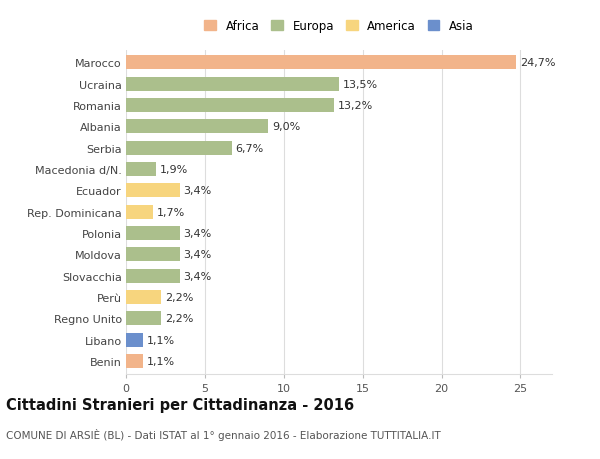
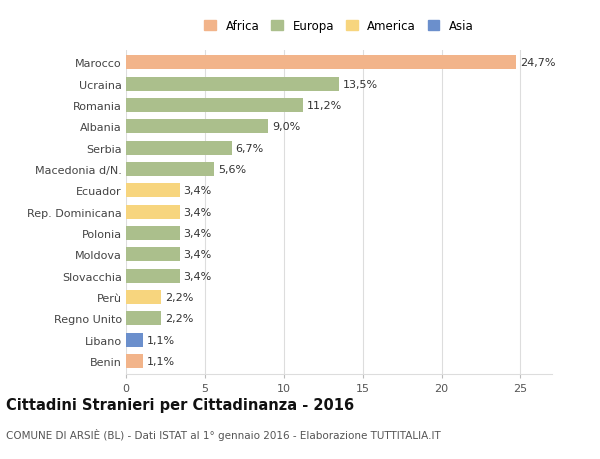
Romania: 13,2% -> 11,2%
Macedonia d/N.: 1,9% -> 5,6%
Rep. Dominicana: 1,7% -> 3,4%
